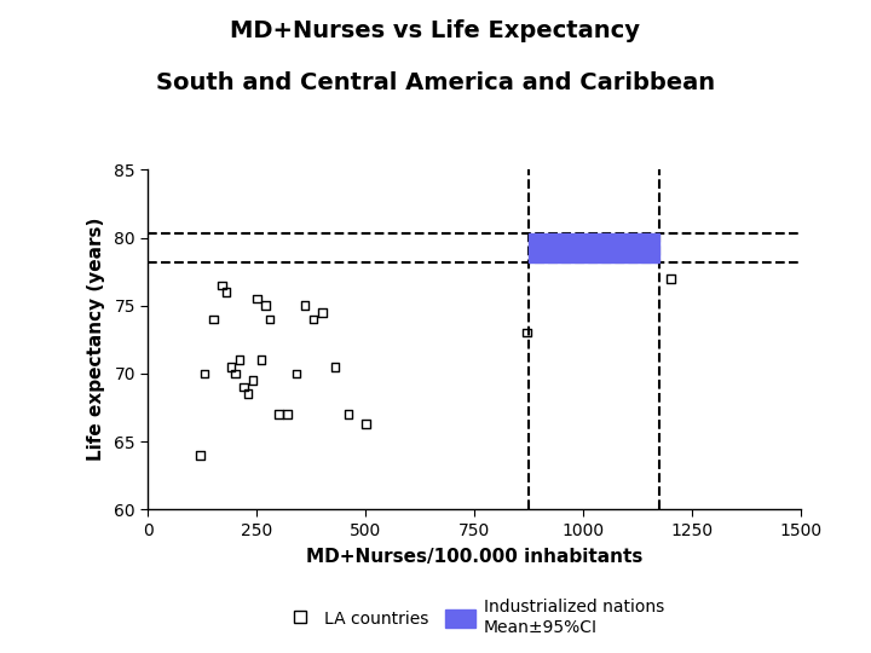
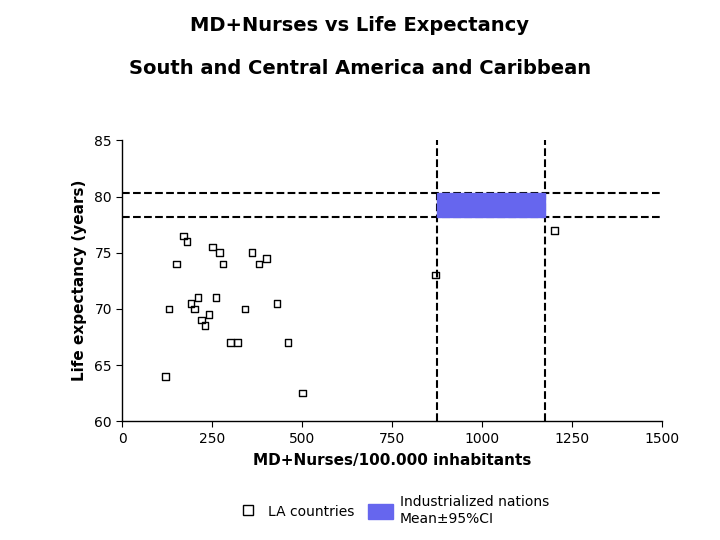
500: 66.3 -> 62.5
